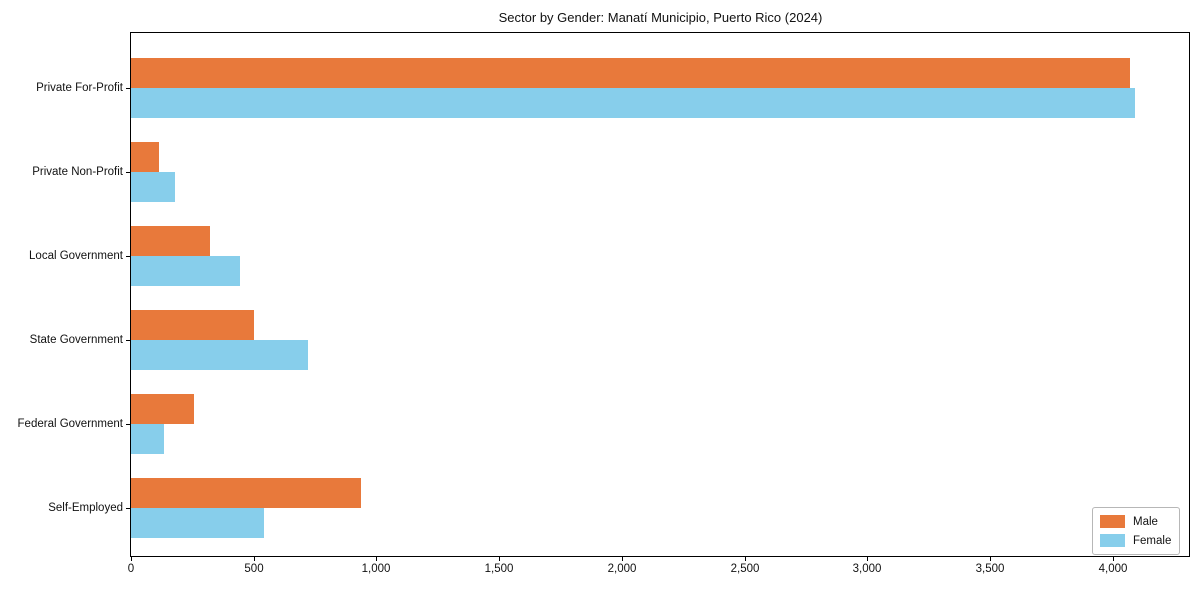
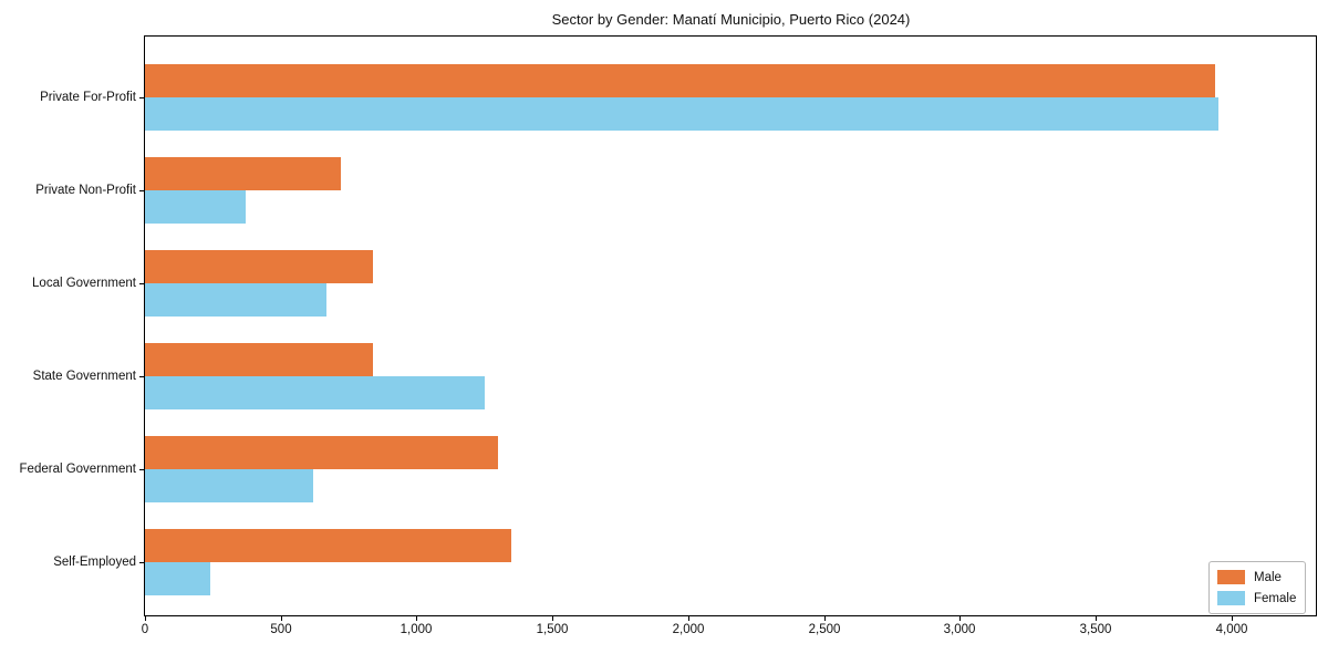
Male/Private For-Profit: 4070 -> 3940
Female/Private For-Profit: 4090 -> 3950
Male/Private Non-Profit: 120 -> 720
Female/Private Non-Profit: 180 -> 370
Male/Local Government: 320 -> 840
Female/Local Government: 440 -> 670
Male/State Government: 500 -> 840
Female/State Government: 720 -> 1250
Male/Federal Government: 260 -> 1300
Female/Federal Government: 140 -> 620
Male/Self-Employed: 940 -> 1350
Female/Self-Employed: 540 -> 240
